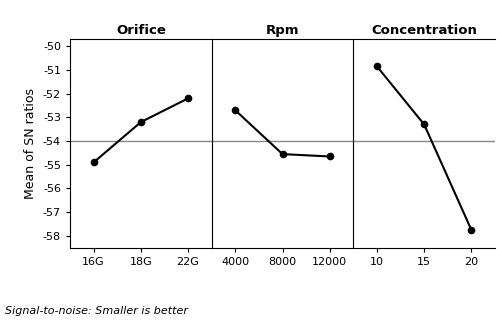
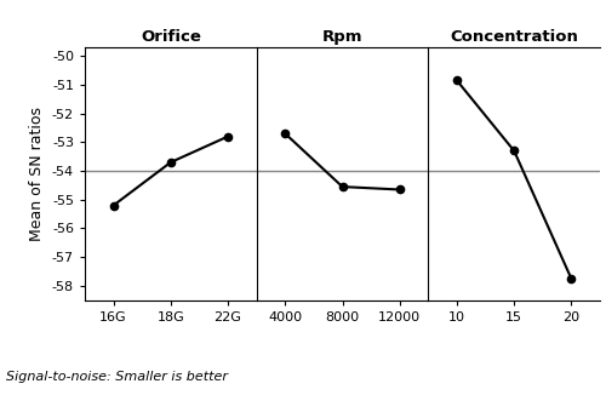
Orifice/16G: -54.9 -> -55.2
Orifice/18G: -53.2 -> -53.7
Orifice/22G: -52.2 -> -52.8
